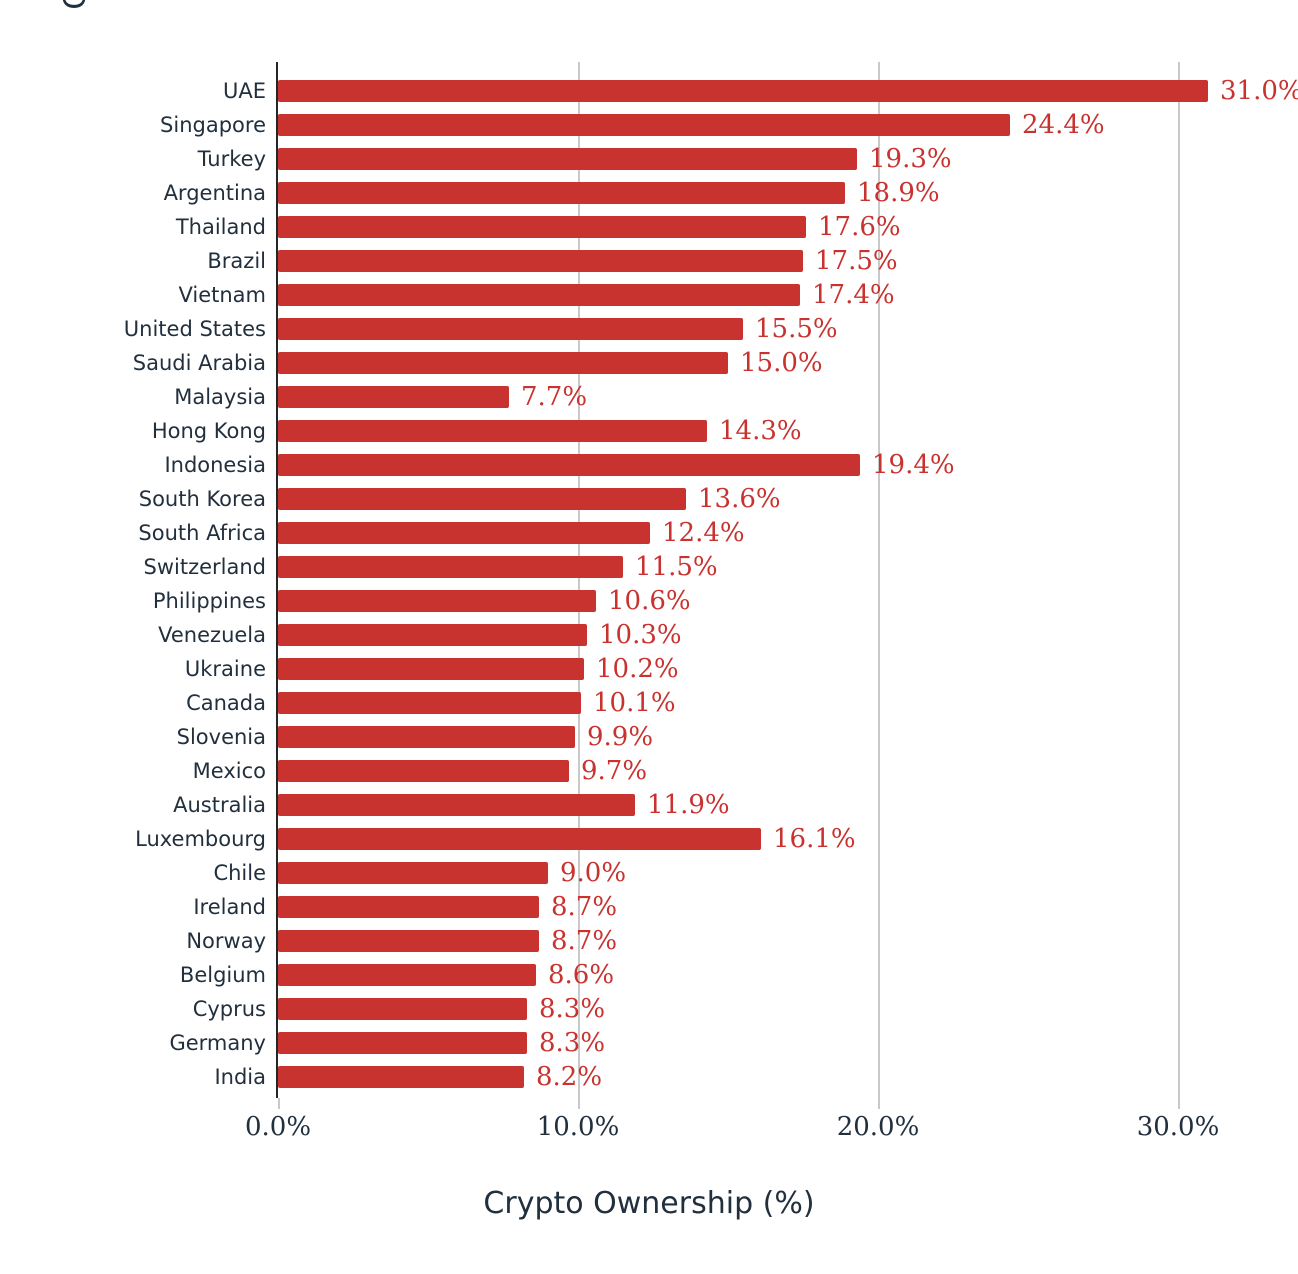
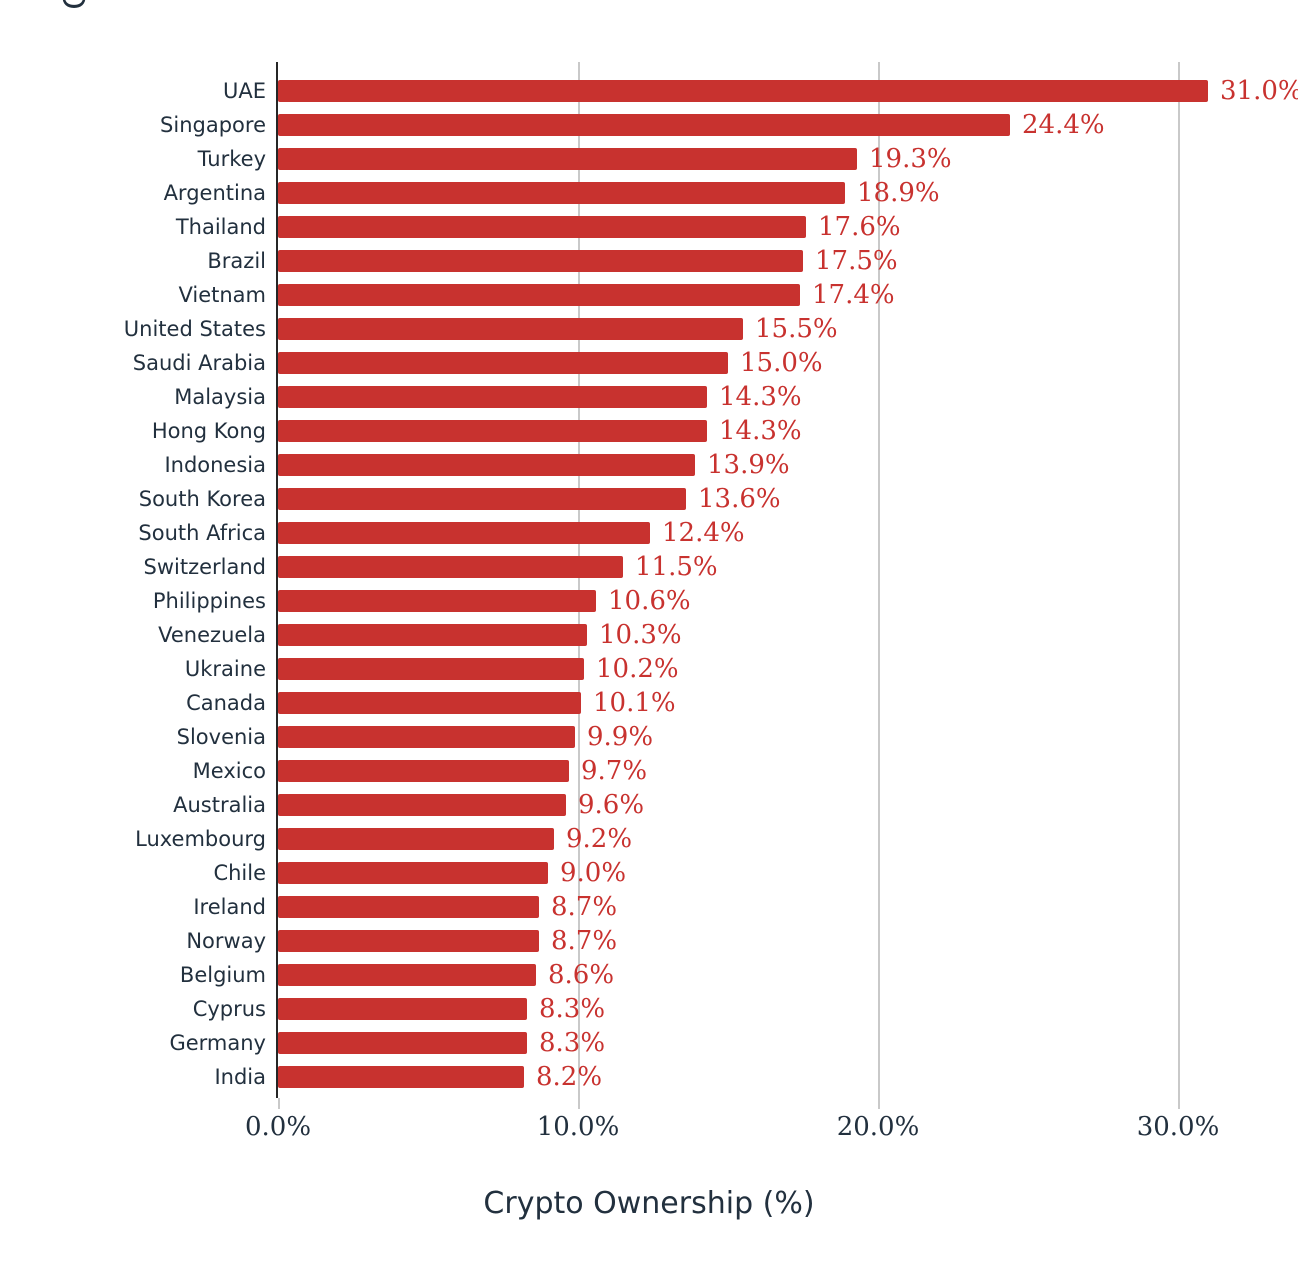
Malaysia: 7.7% -> 14.3%
Indonesia: 19.4% -> 13.9%
Australia: 11.9% -> 9.6%
Luxembourg: 16.1% -> 9.2%
